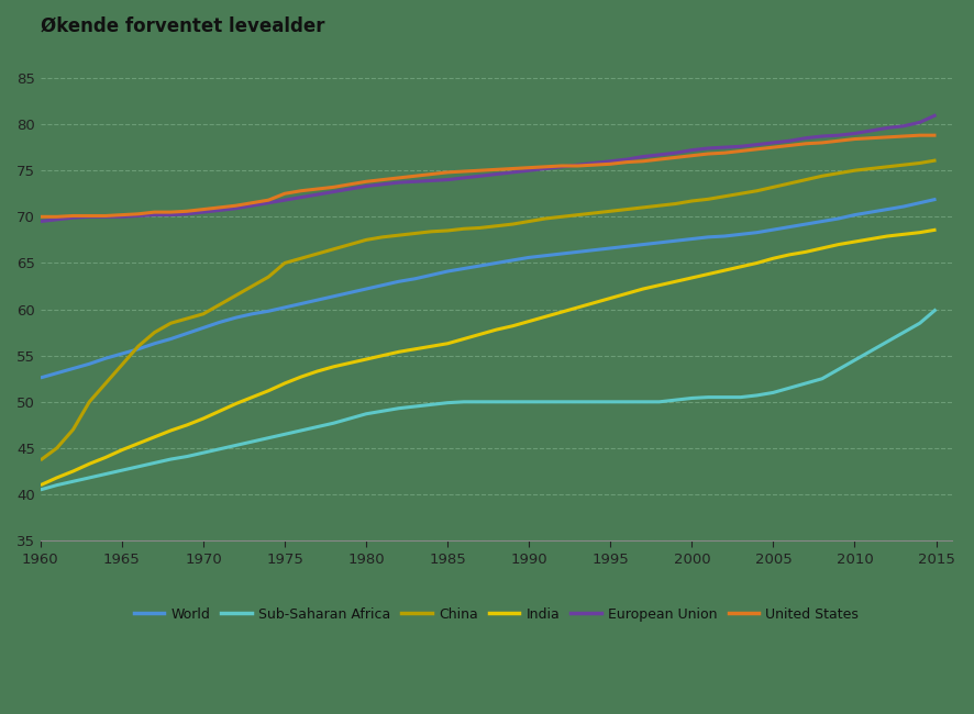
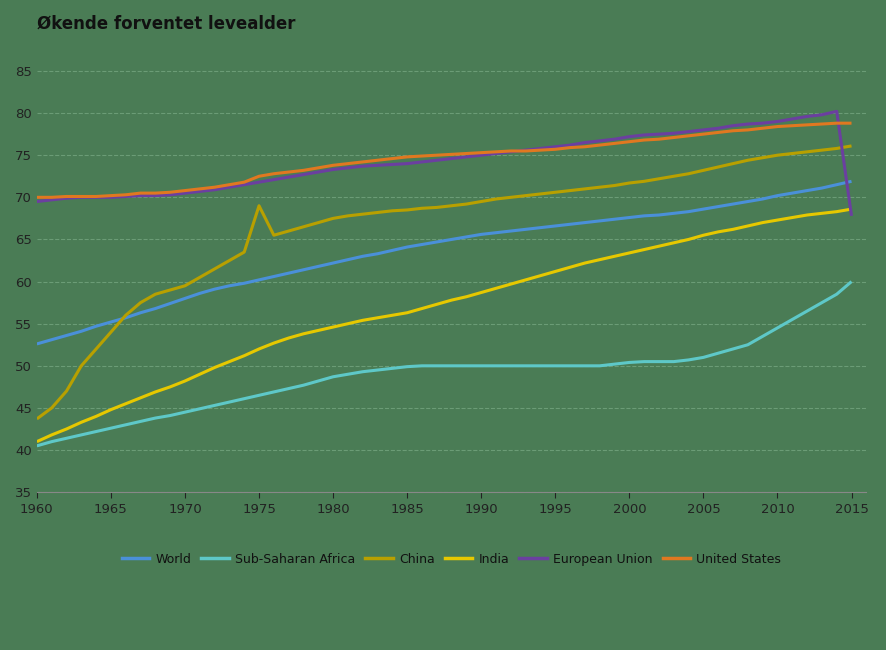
China/1975: 65.0 -> 69.0
European Union/2015: 81.0 -> 67.8
